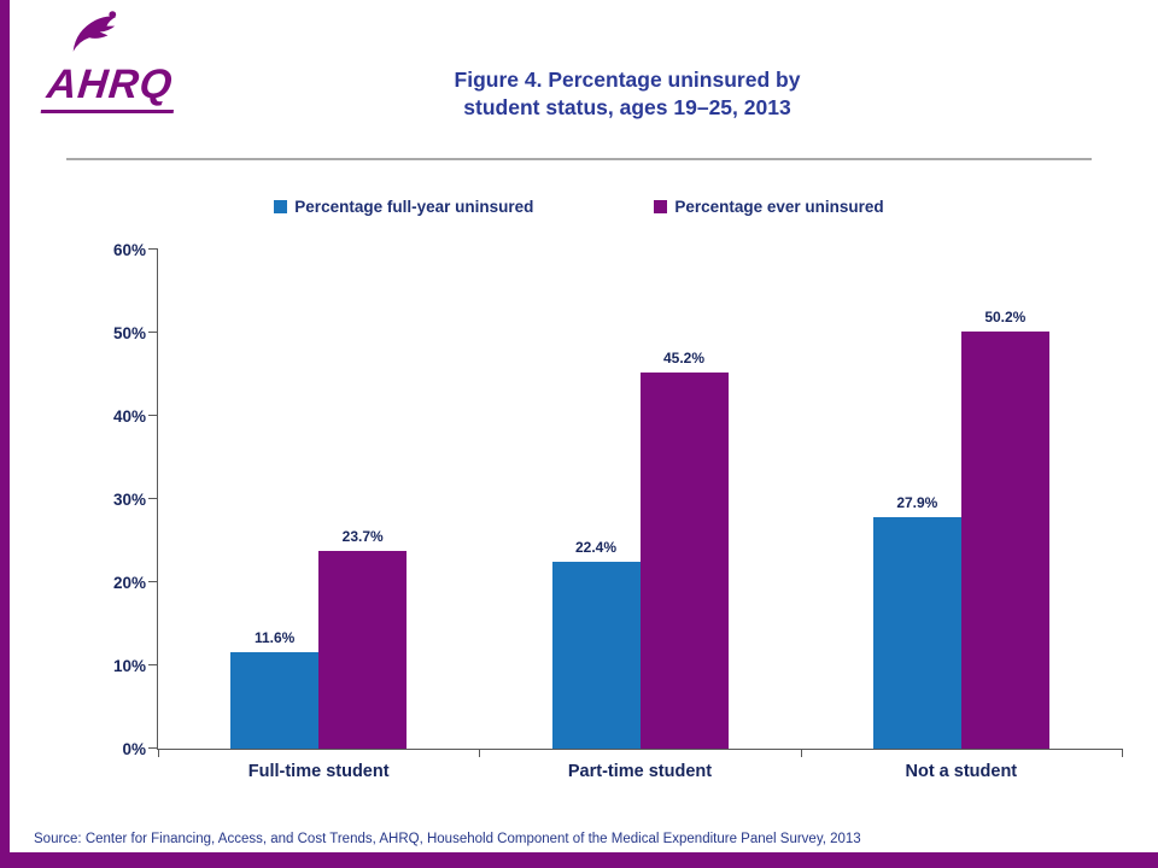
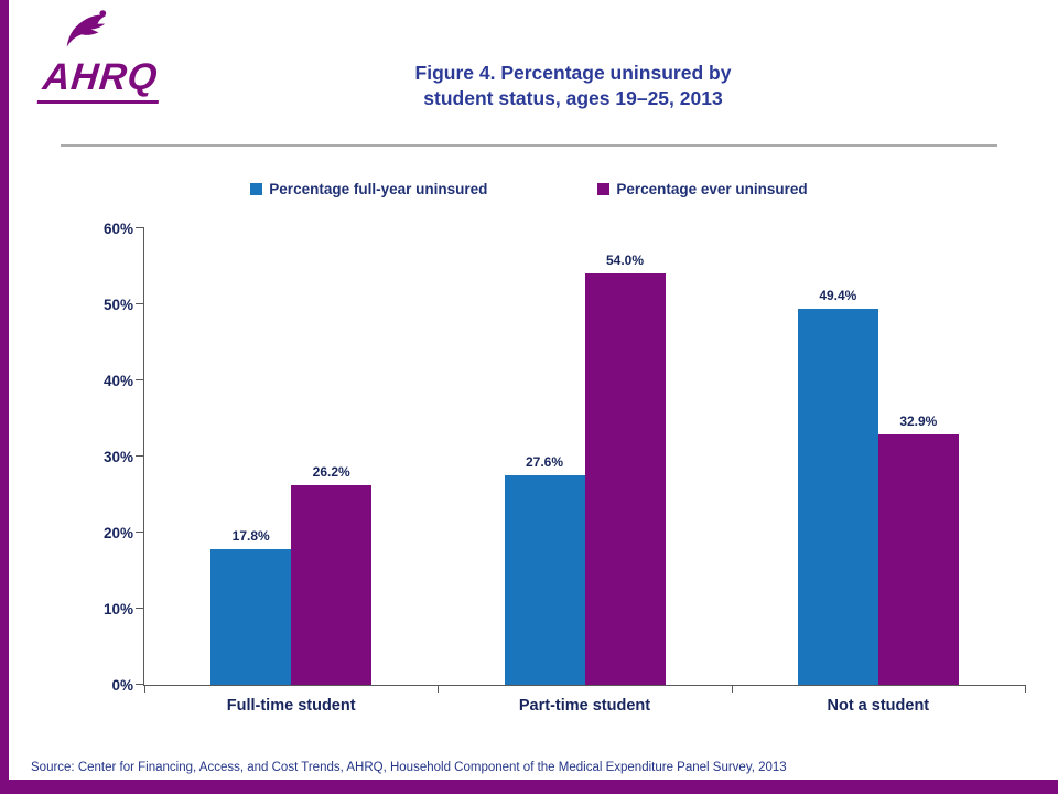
Percentage full-year uninsured/Full-time student: 11.6% -> 17.8%
Percentage ever uninsured/Full-time student: 23.7% -> 26.2%
Percentage full-year uninsured/Part-time student: 22.4% -> 27.6%
Percentage ever uninsured/Part-time student: 45.2% -> 54.0%
Percentage full-year uninsured/Not a student: 27.9% -> 49.4%
Percentage ever uninsured/Not a student: 50.2% -> 32.9%
